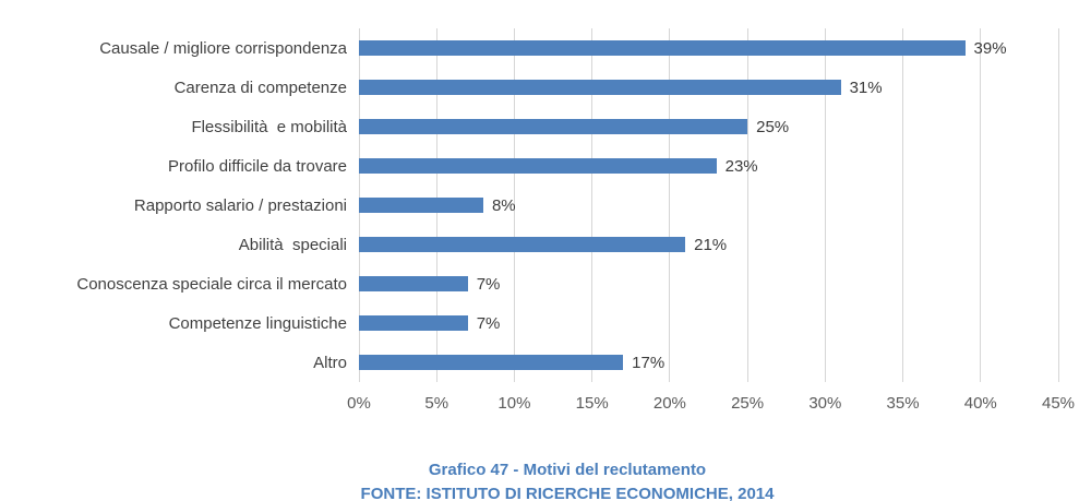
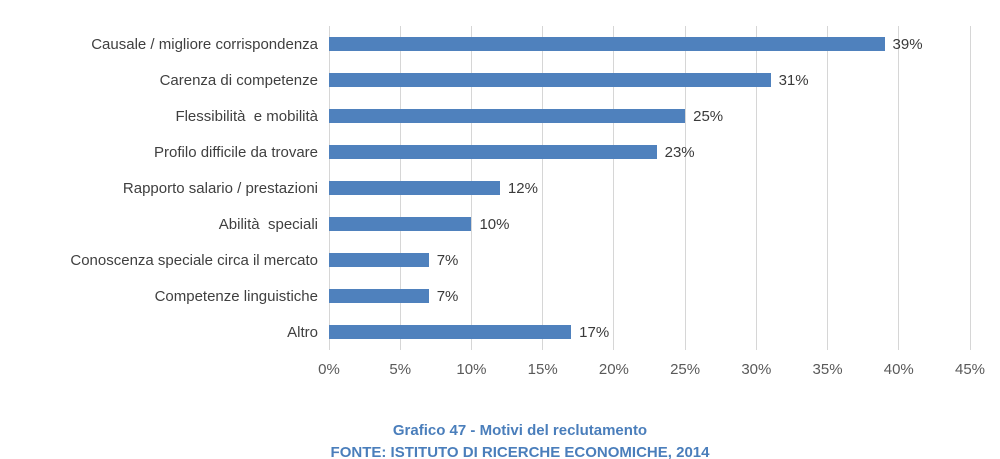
Rapporto salario / prestazioni: 8% -> 12%
Abilità speciali: 21% -> 10%
